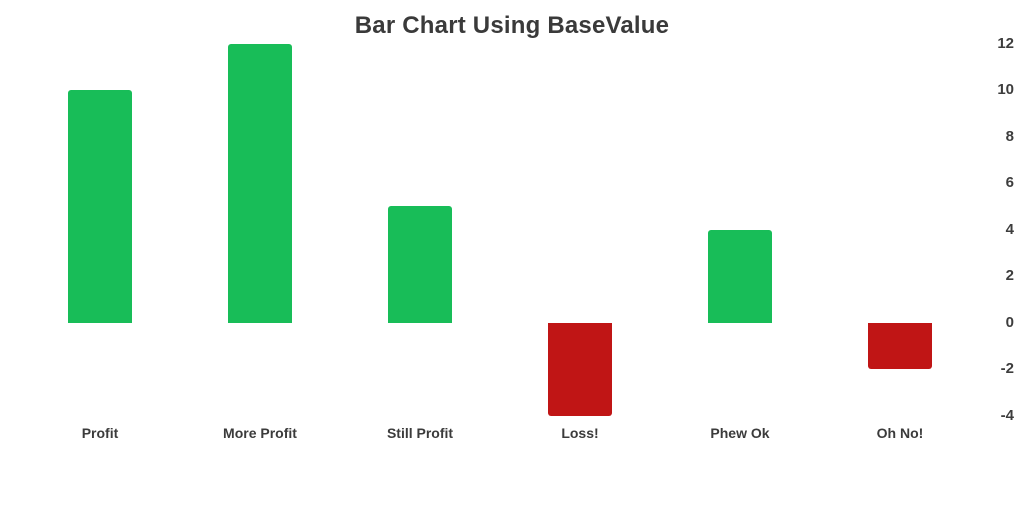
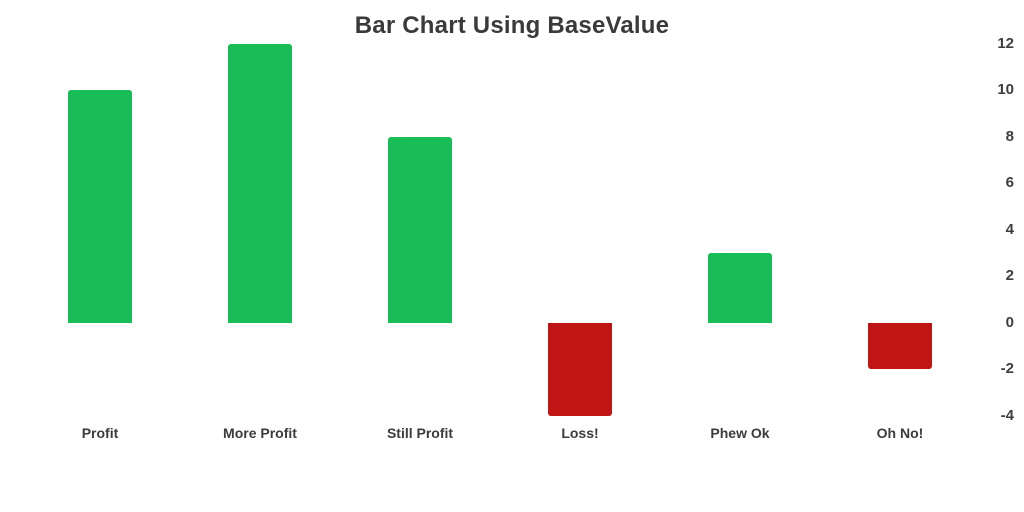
Still Profit: 5 -> 8
Phew Ok: 4 -> 3
